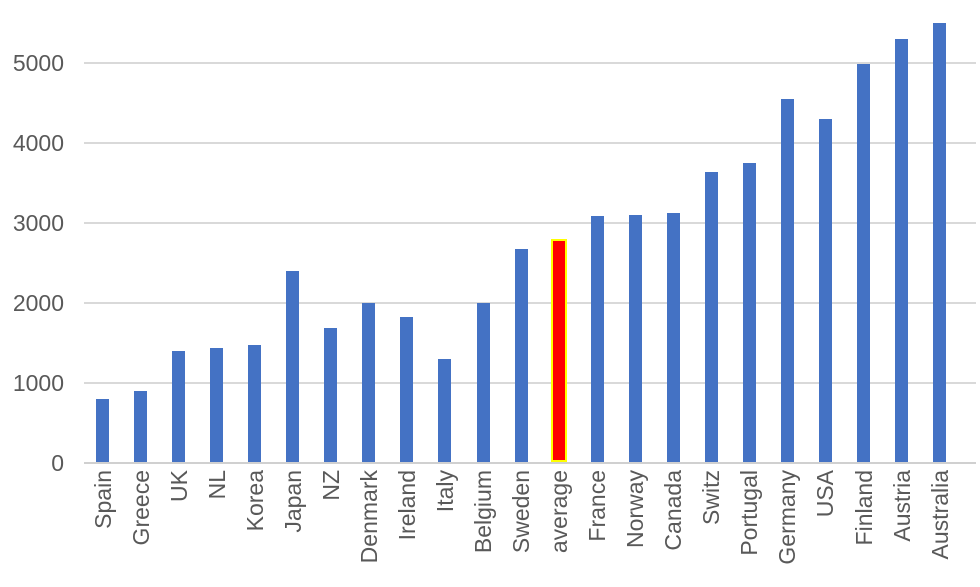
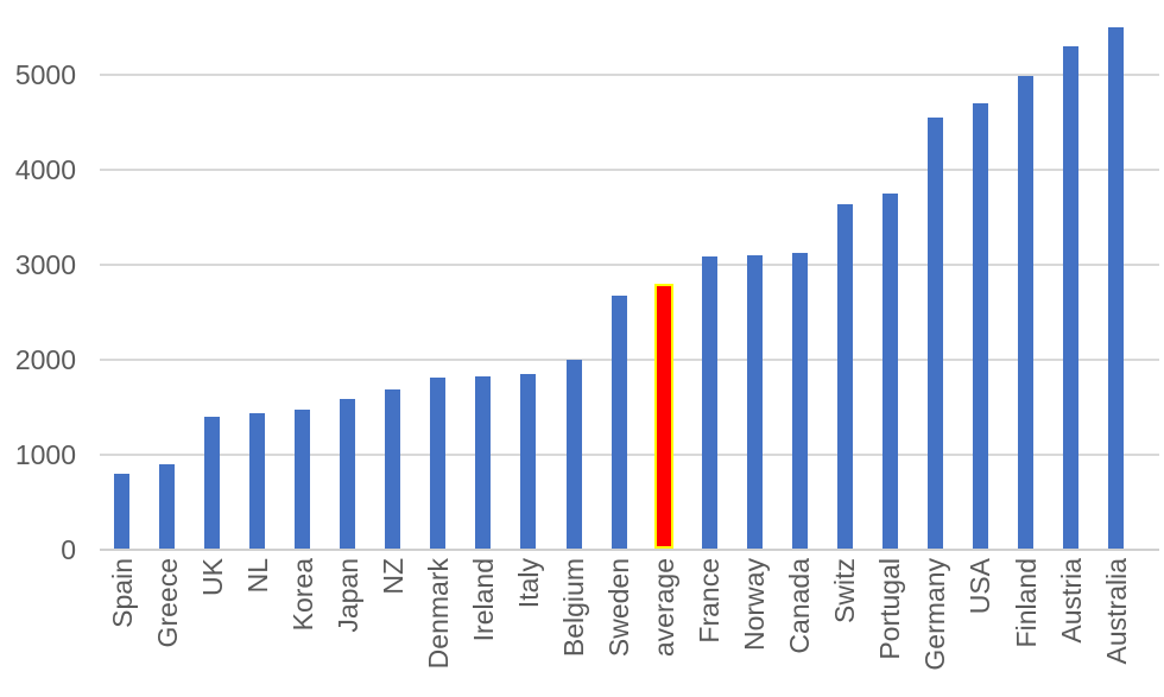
Japan: 2400 -> 1600
Denmark: 2000 -> 1800
Italy: 1300 -> 1800
USA: 4300 -> 4700
